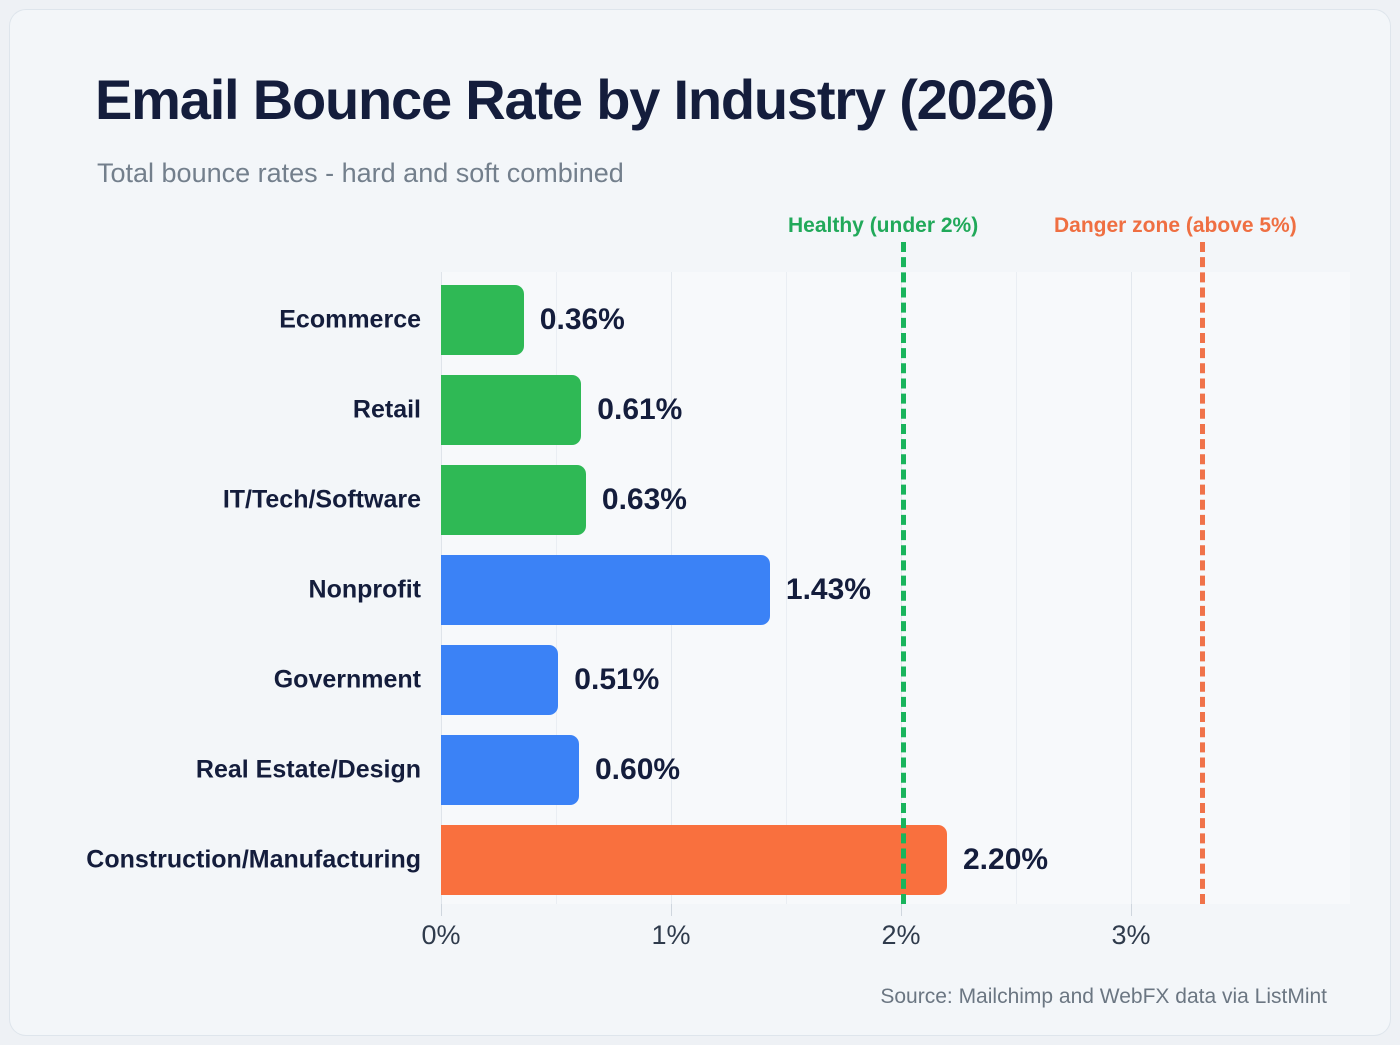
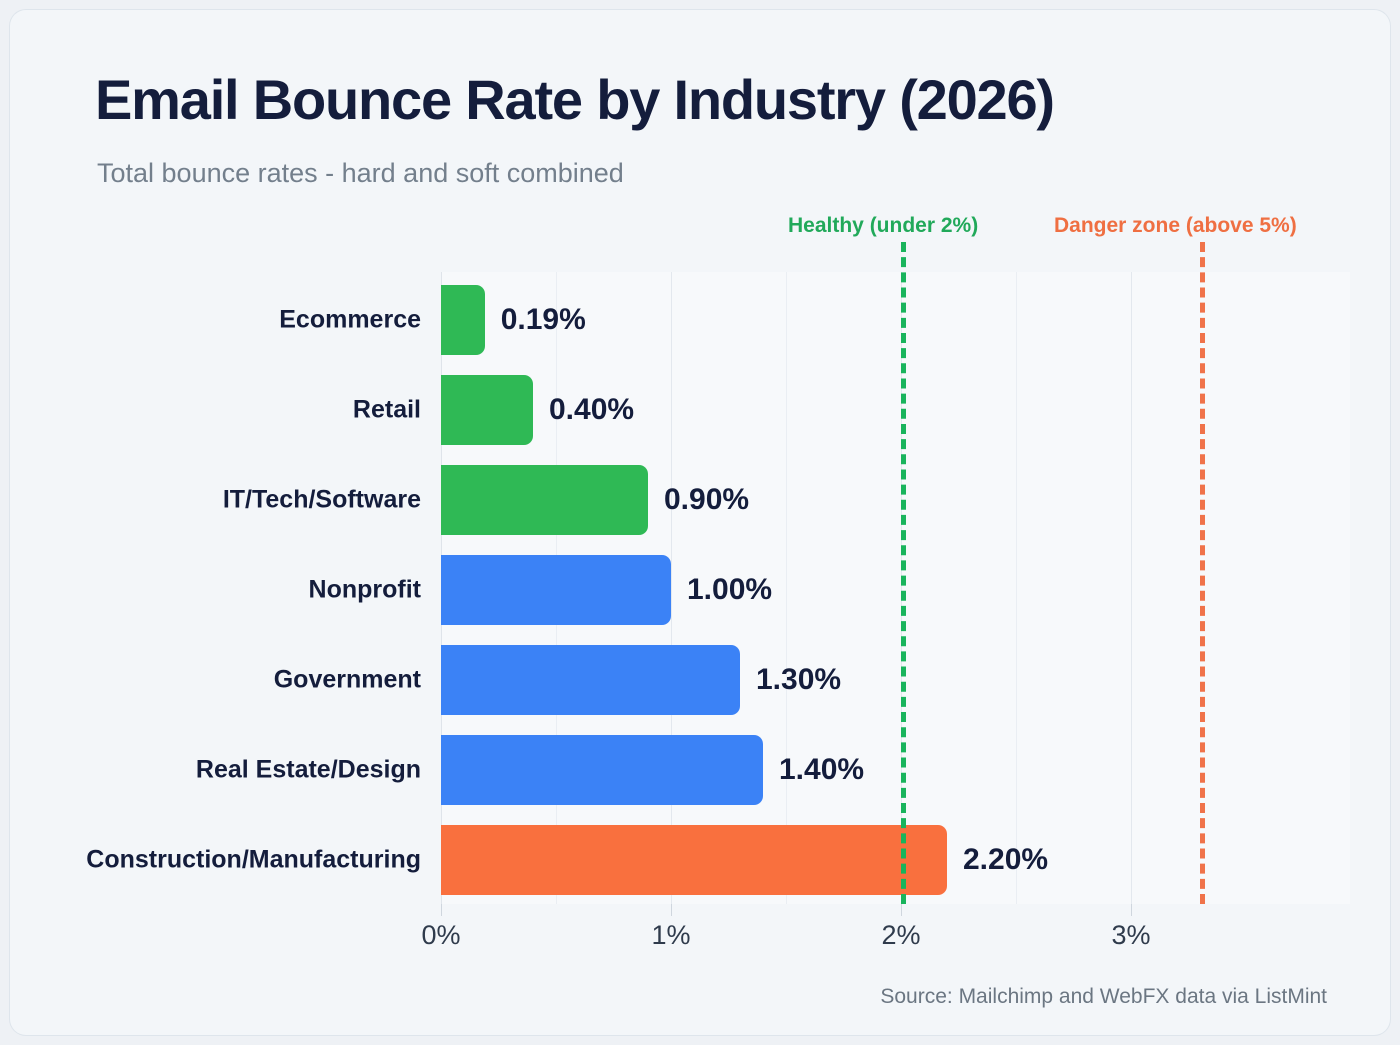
Ecommerce: 0.36% -> 0.19%
Retail: 0.61% -> 0.40%
IT/Tech/Software: 0.63% -> 0.90%
Nonprofit: 1.43% -> 1.00%
Government: 0.51% -> 1.30%
Real Estate/Design: 0.60% -> 1.40%
